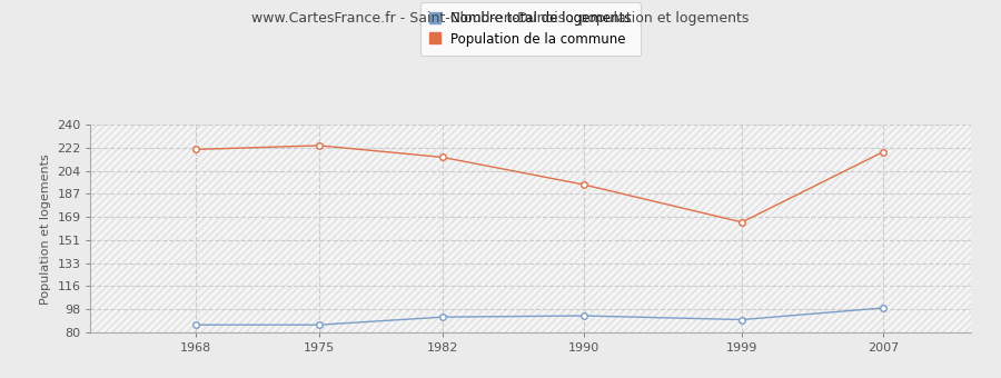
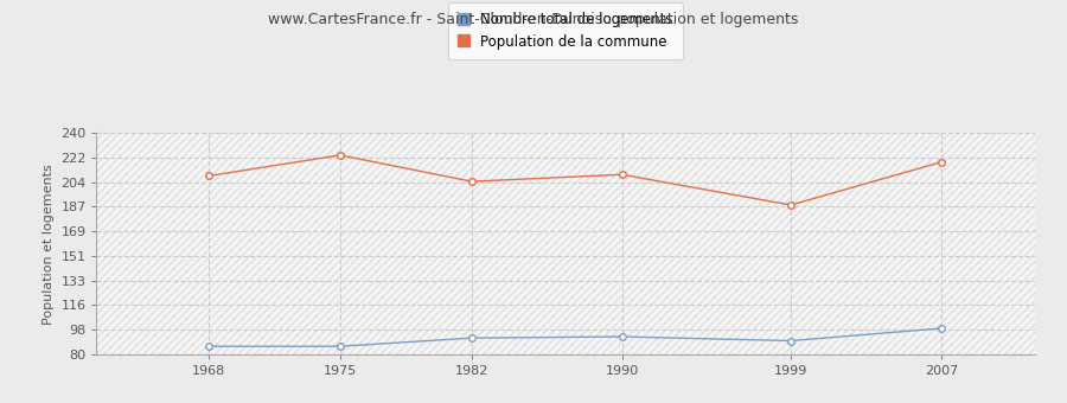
Population de la commune/1968: 221 -> 209
Population de la commune/1982: 215 -> 205
Population de la commune/1990: 194 -> 210
Population de la commune/1999: 165 -> 188
